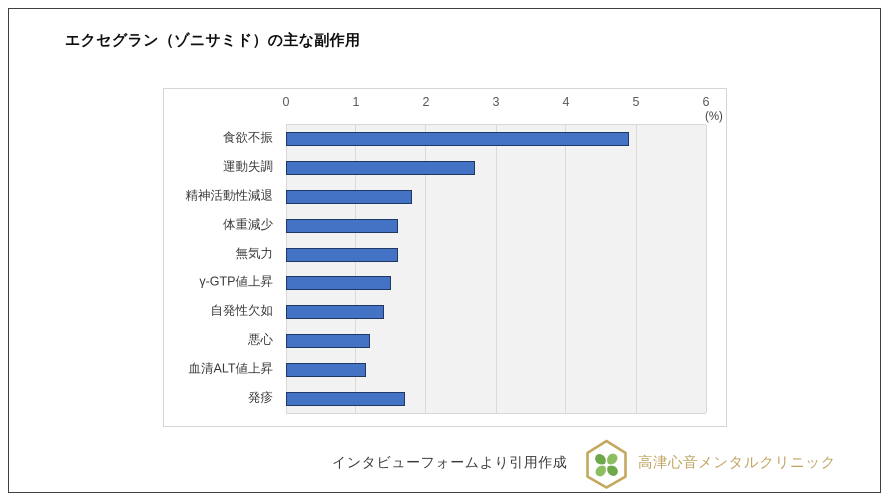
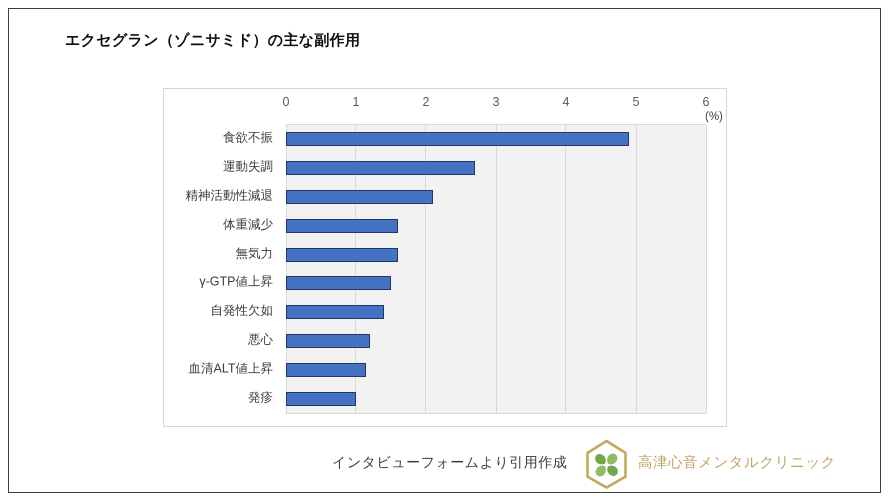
精神活動性減退: 1.8 -> 2.1
発疹: 1.7 -> 1.0
